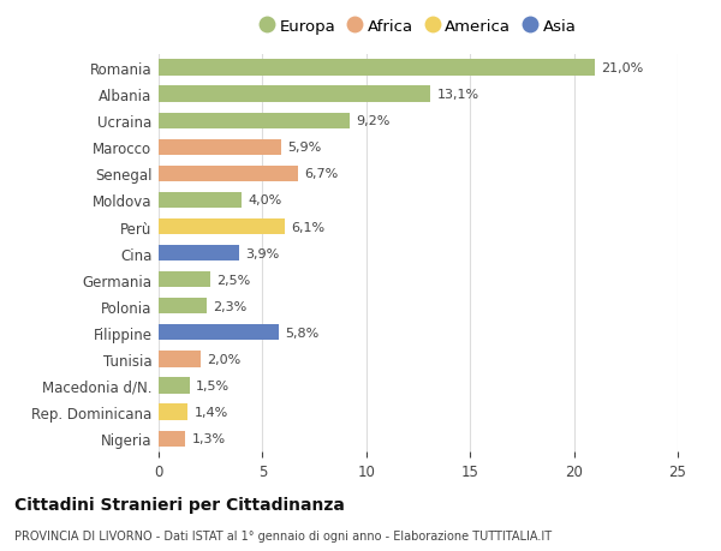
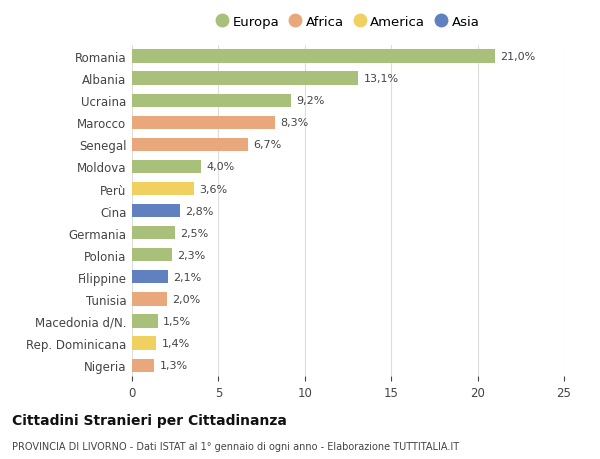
Marocco: 5,9% -> 8,3%
Perù: 6,1% -> 3,6%
Cina: 3,9% -> 2,8%
Filippine: 5,8% -> 2,1%
